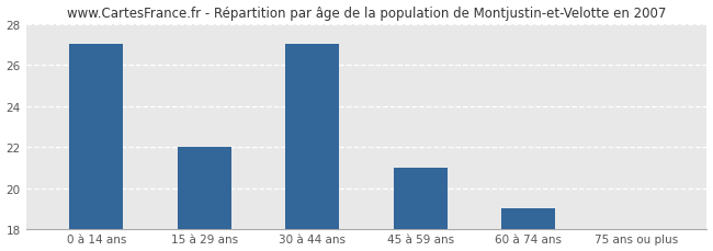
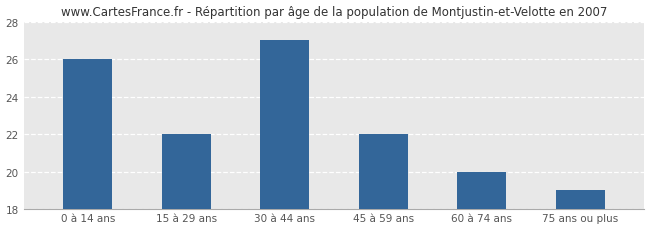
0 à 14 ans: 27 -> 26
45 à 59 ans: 21 -> 22
60 à 74 ans: 19 -> 20
75 ans ou plus: 18 -> 19
